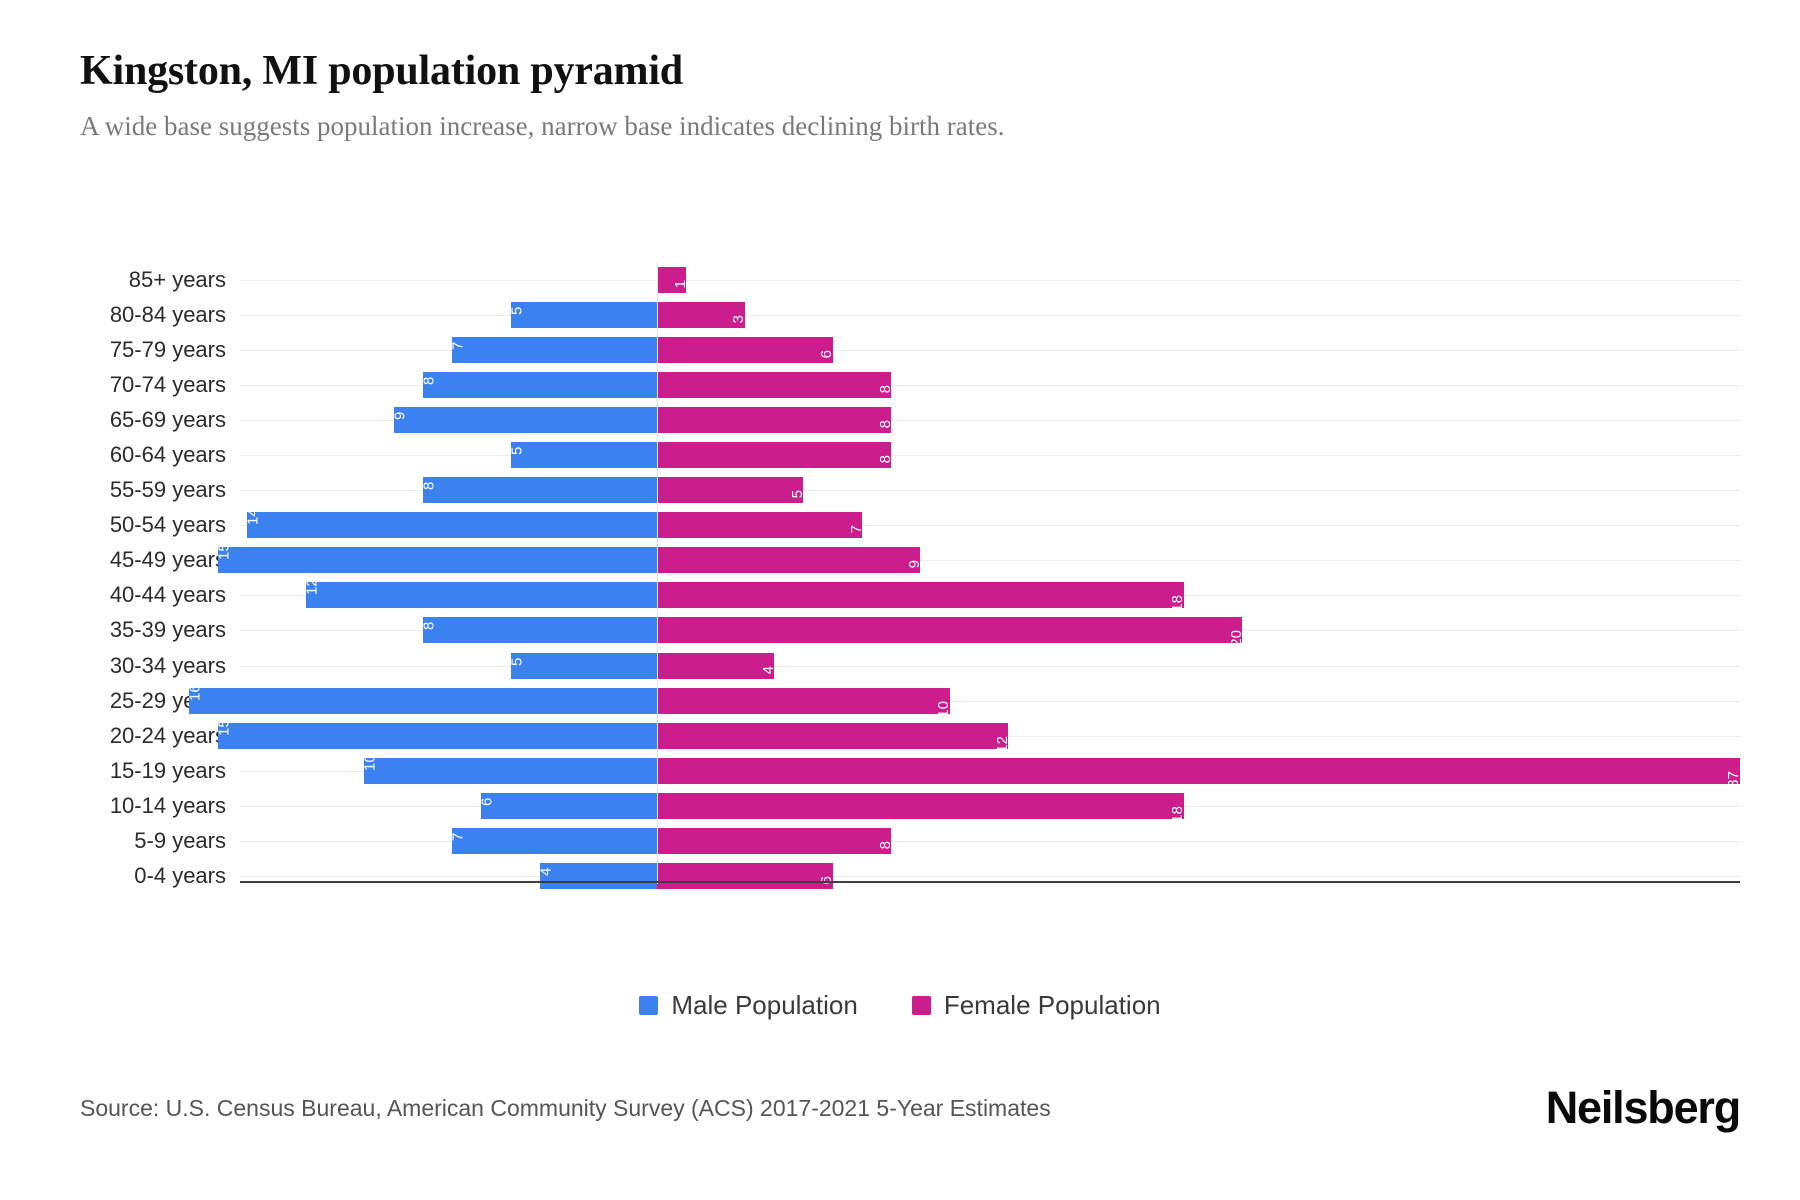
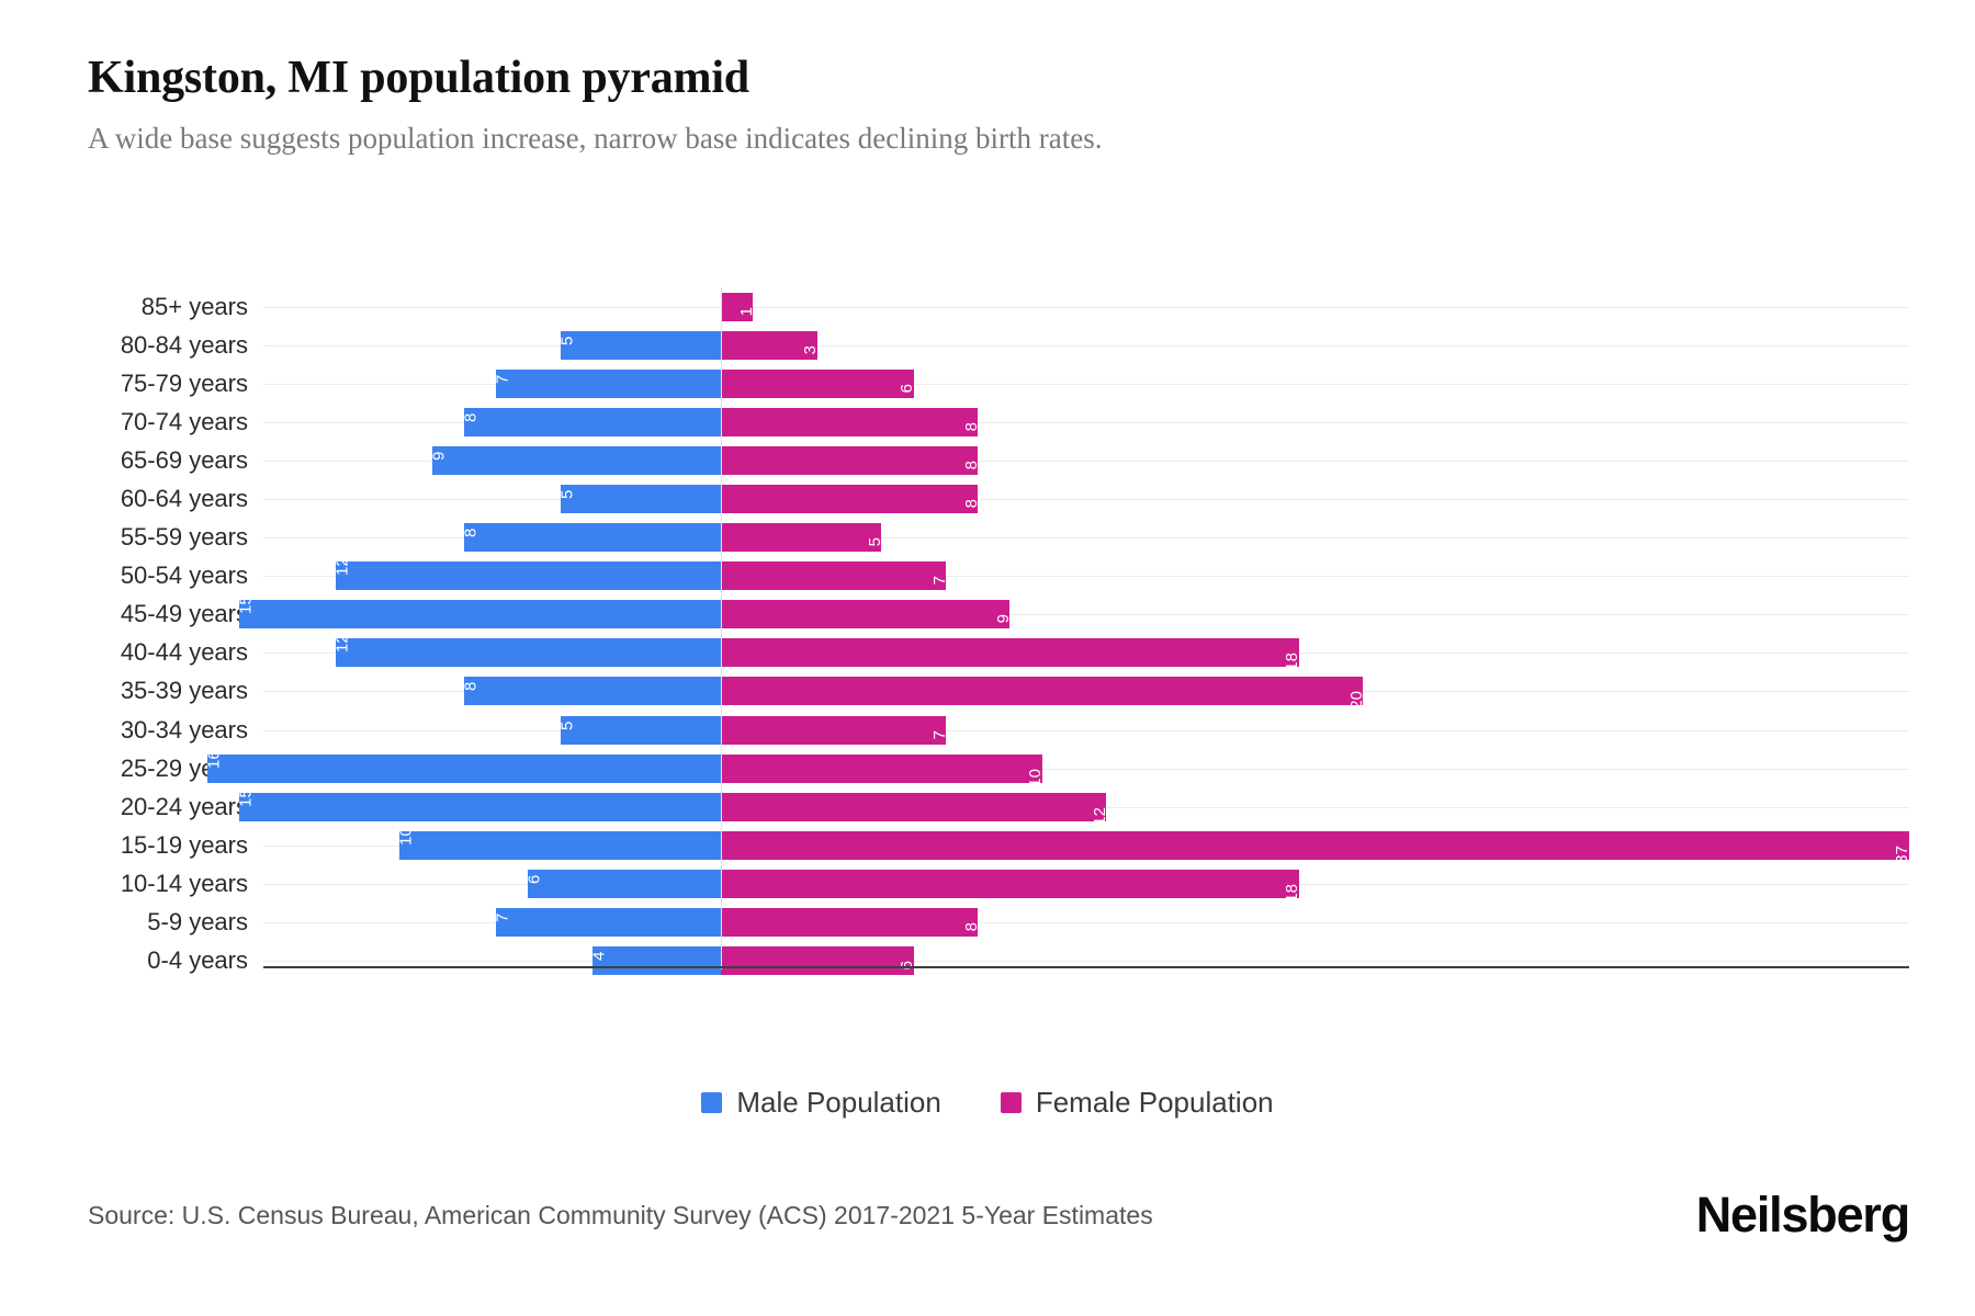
Male Population/50-54 years: 14 -> 12
Female Population/30-34 years: 4 -> 7
